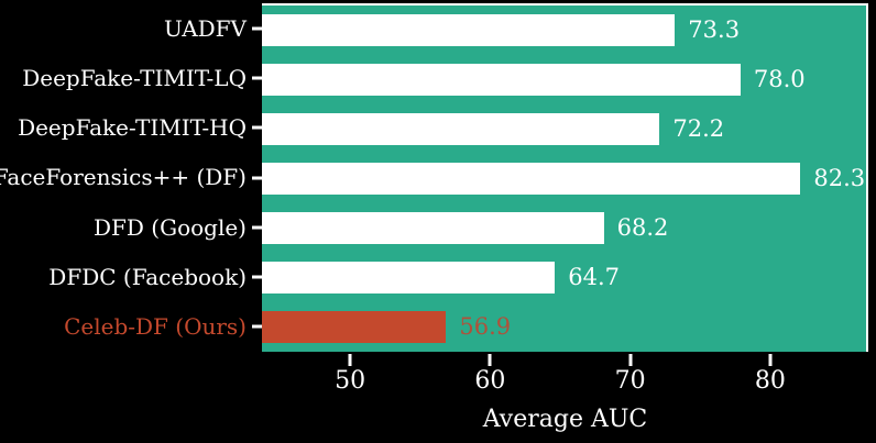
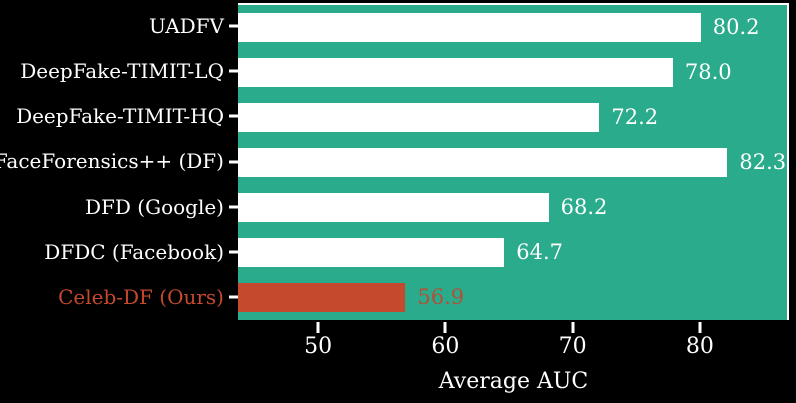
UADFV: 73.3 -> 80.2
